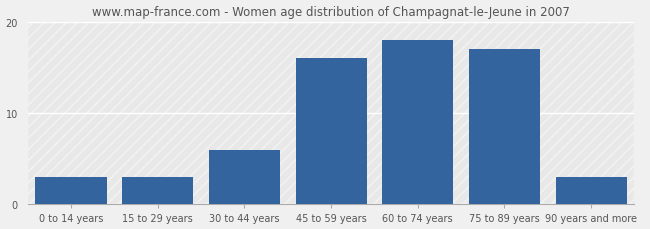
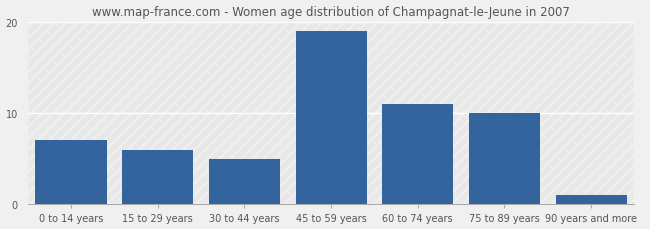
0 to 14 years: 3 -> 7
15 to 29 years: 3 -> 6
30 to 44 years: 6 -> 5
45 to 59 years: 16 -> 19
60 to 74 years: 18 -> 11
75 to 89 years: 17 -> 10
90 years and more: 3 -> 1
